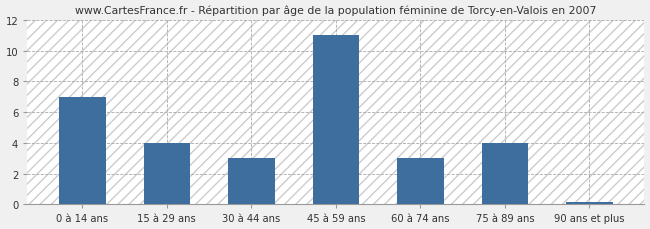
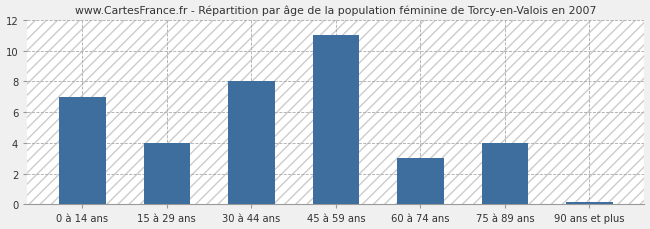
30 à 44 ans: 3.0 -> 8.0
